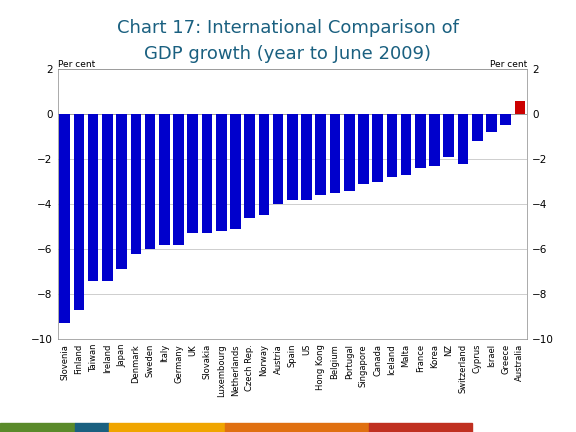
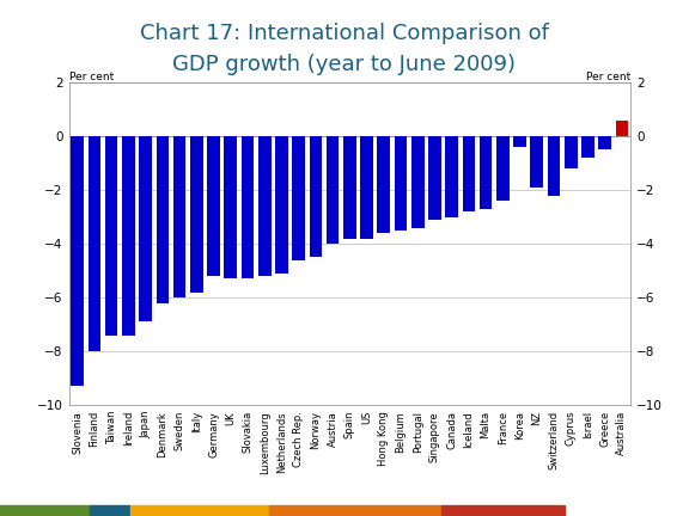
Finland: -8.7 -> -8.0
Germany: -5.8 -> -5.2
Korea: -2.3 -> -0.4
